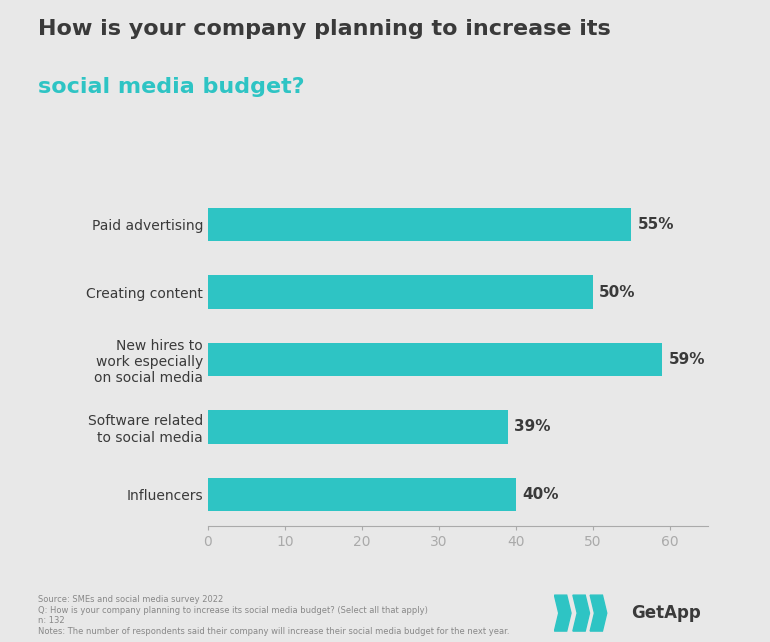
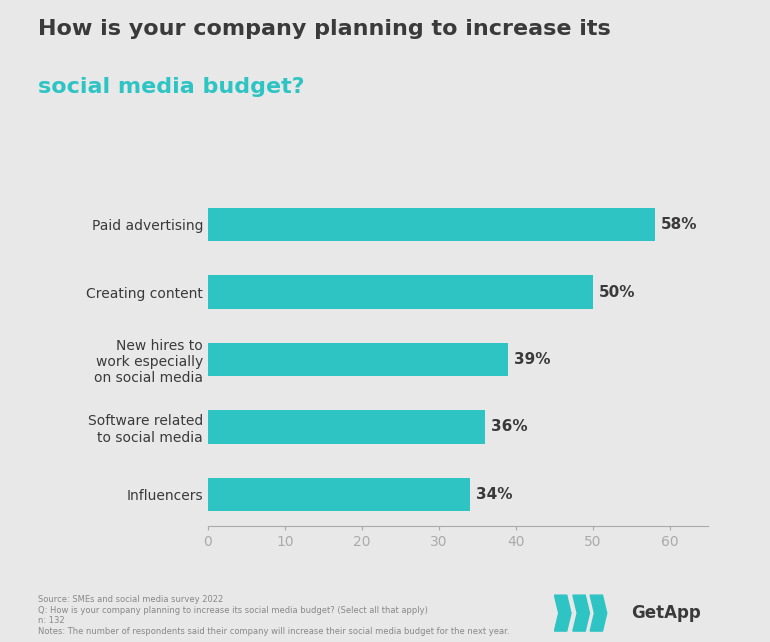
Paid advertising: 55% -> 58%
New hires to work especially on social media: 59% -> 39%
Software related to social media: 39% -> 36%
Influencers: 40% -> 34%
